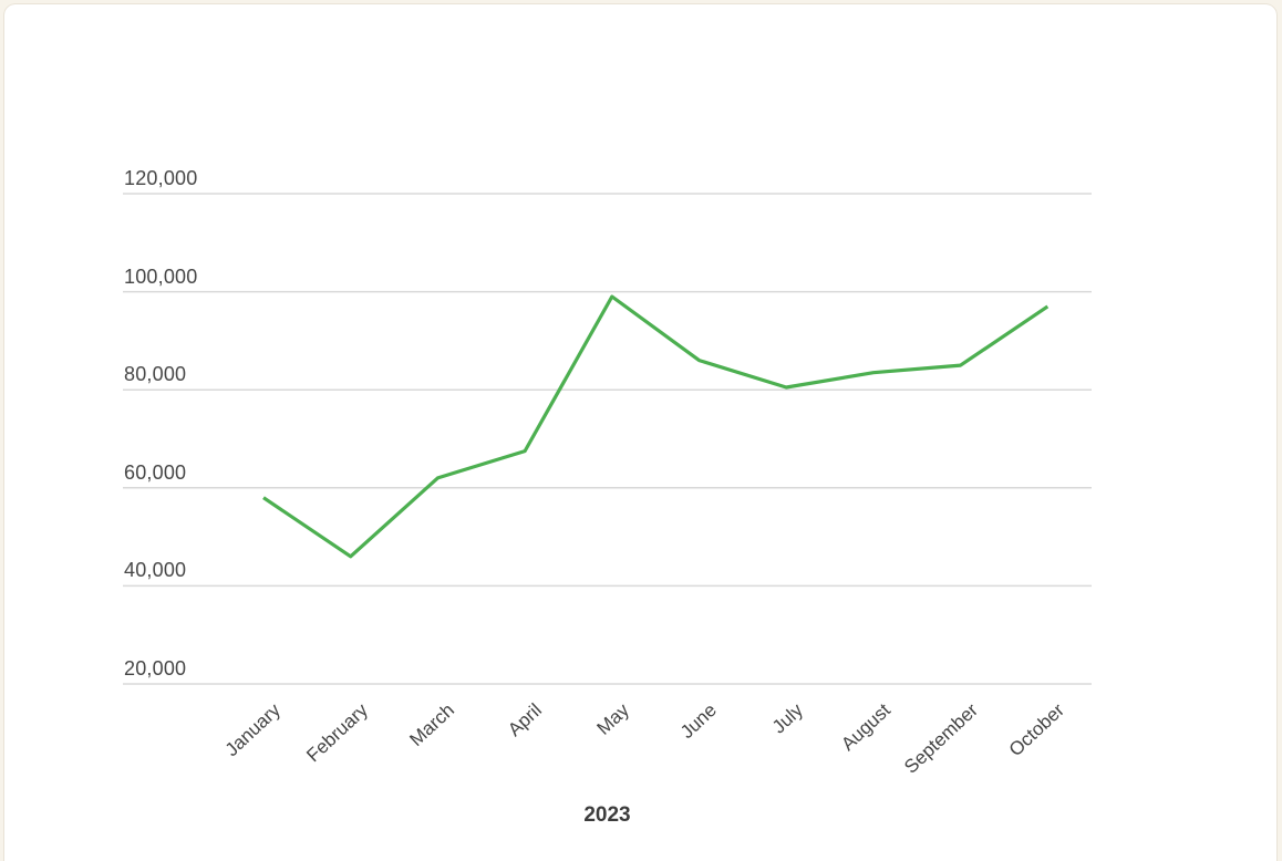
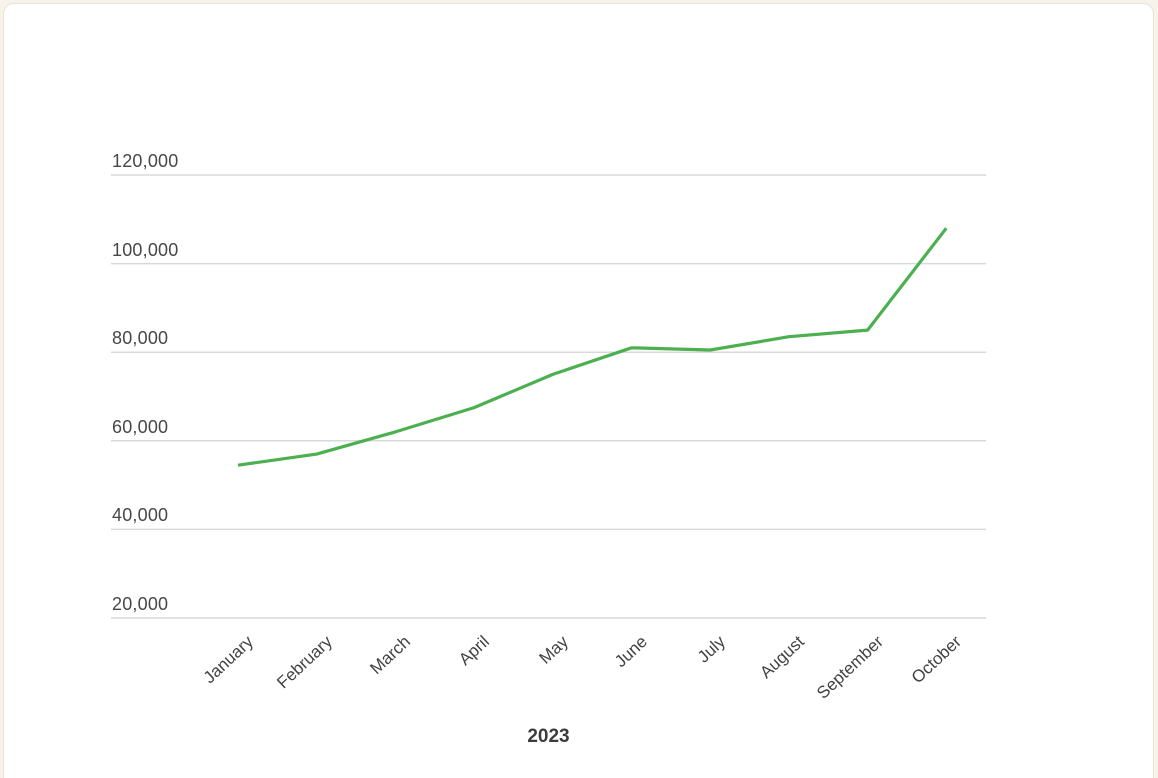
January: 58000 -> 54000
February: 46000 -> 57000
May: 99000 -> 75000
June: 86000 -> 81000
October: 97000 -> 108000
